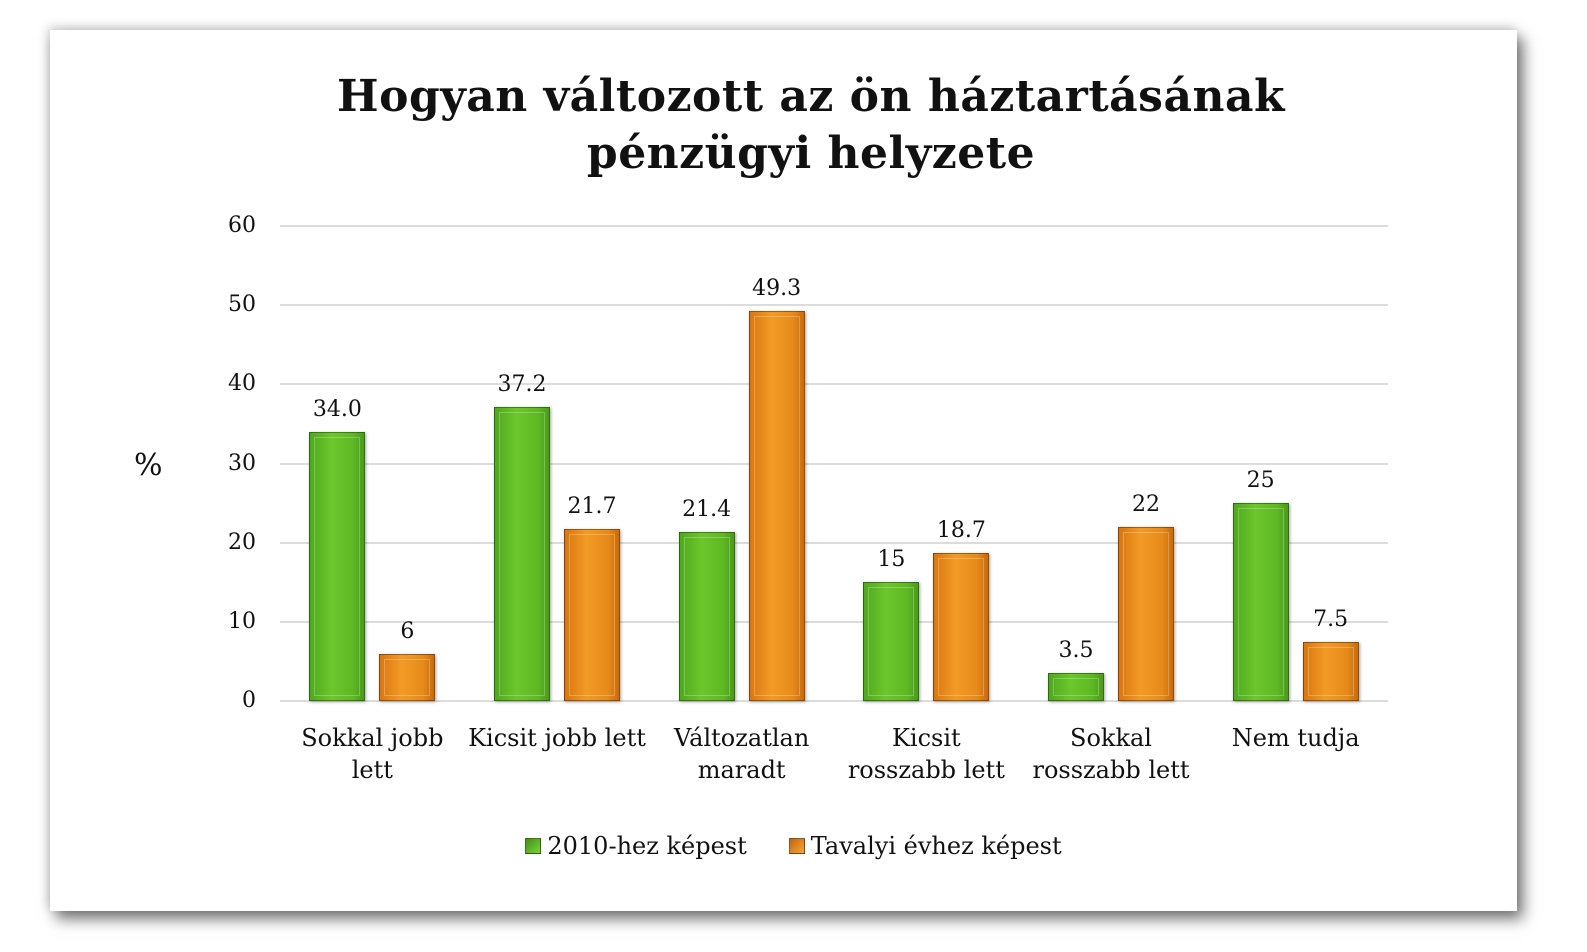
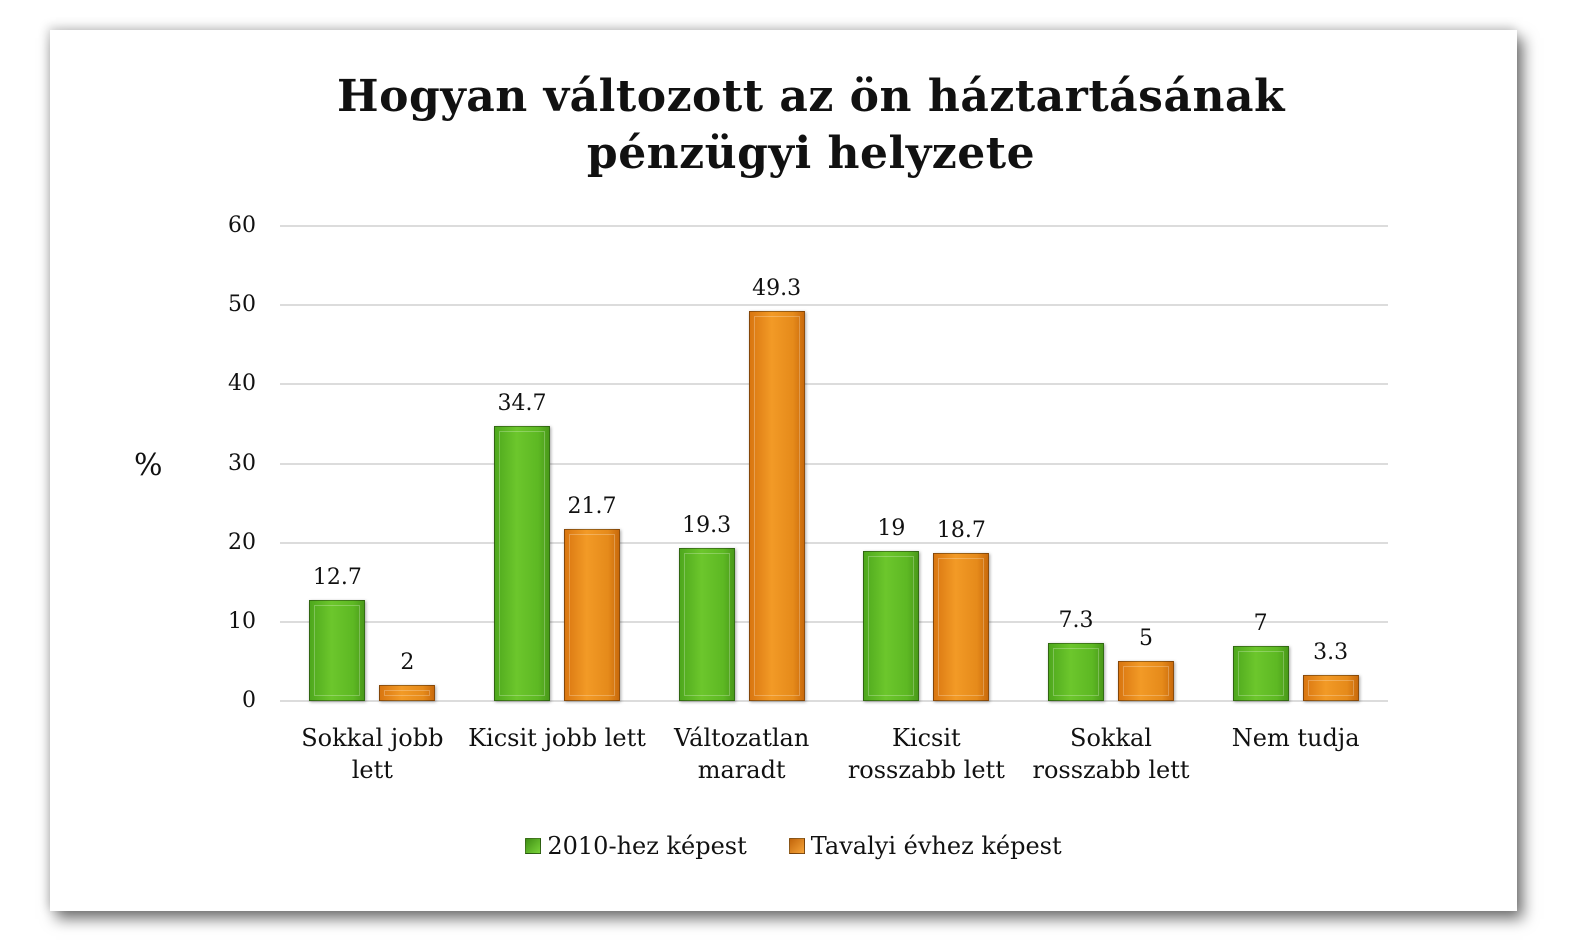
2010-hez képest/Sokkal jobb lett: 34.0 -> 12.7
Tavalyi évhez képest/Sokkal jobb lett: 6 -> 2
2010-hez képest/Kicsit jobb lett: 37.2 -> 34.7
2010-hez képest/Változatlan maradt: 21.4 -> 19.3
2010-hez képest/Kicsit rosszabb lett: 15 -> 19
2010-hez képest/Sokkal rosszabb lett: 3.5 -> 7.3
Tavalyi évhez képest/Sokkal rosszabb lett: 22 -> 5
2010-hez képest/Nem tudja: 25 -> 7
Tavalyi évhez képest/Nem tudja: 7.5 -> 3.3
